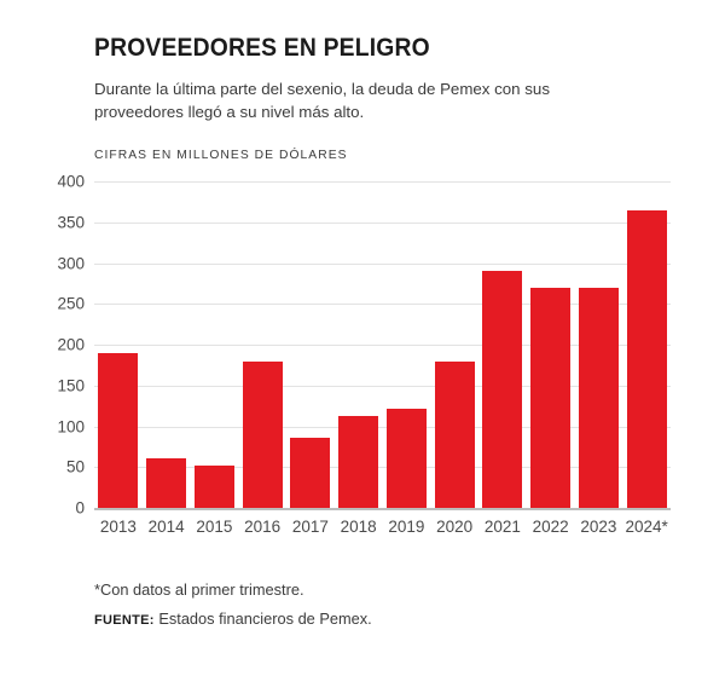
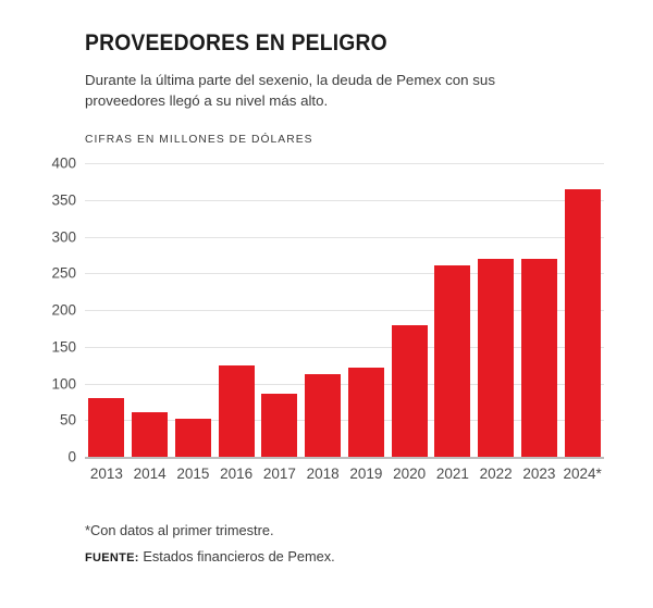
2013: 190 -> 80
2016: 180 -> 120
2021: 290 -> 260
